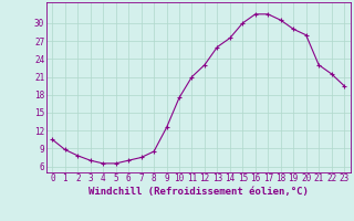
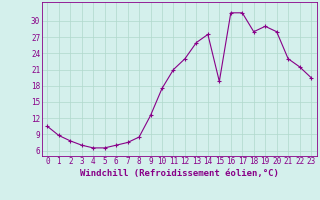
15: 30.0 -> 18.8
18: 30.5 -> 28.0
